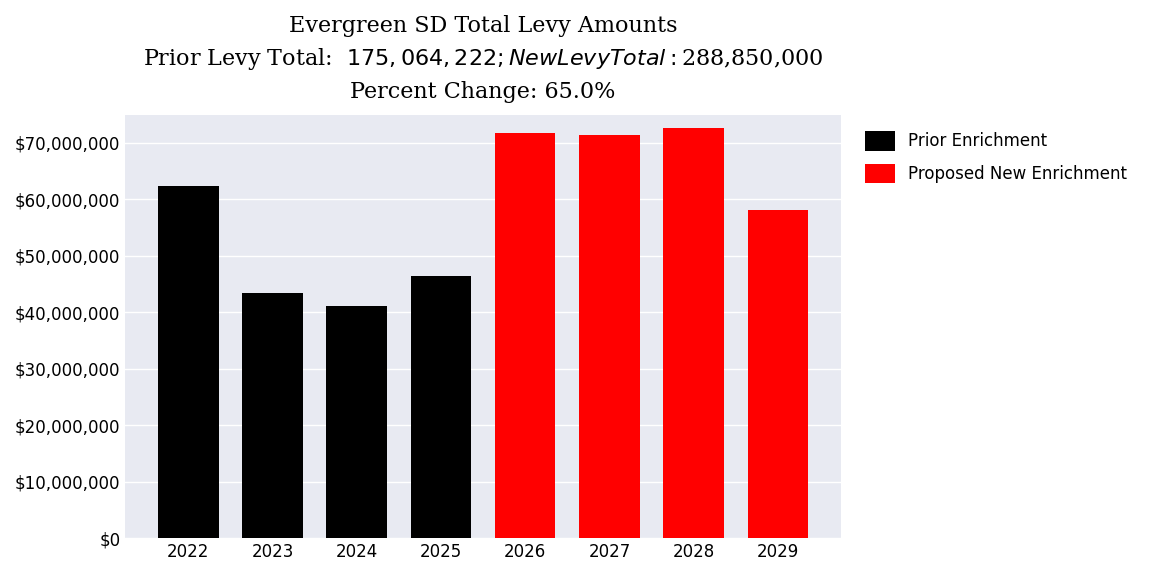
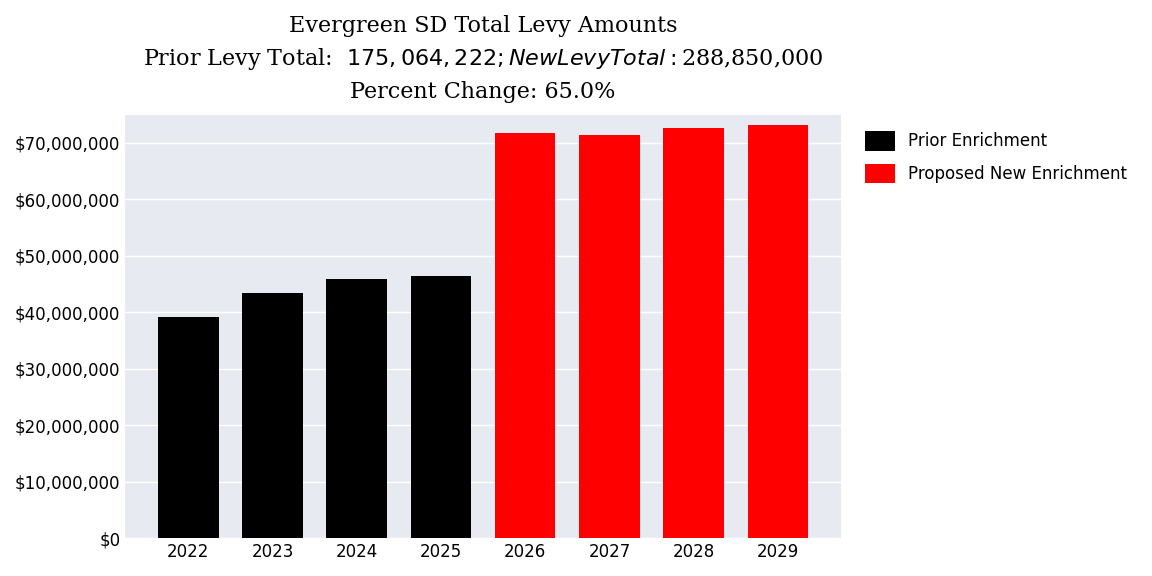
2022: $62,400,000 -> $39,200,000
2024: $41,200,000 -> $45,900,000
2029: $58,200,000 -> $73,200,000
